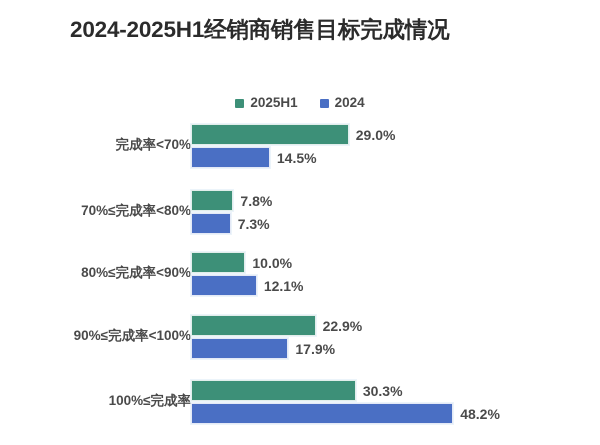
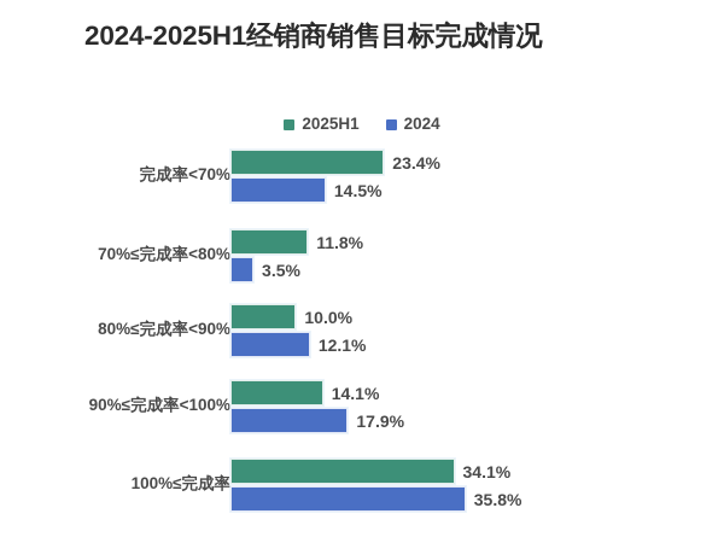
2025H1/完成率<70%: 29.0% -> 23.4%
2025H1/70%≤完成率<80%: 7.8% -> 11.8%
2024/70%≤完成率<80%: 7.3% -> 3.5%
2025H1/90%≤完成率<100%: 22.9% -> 14.1%
2025H1/100%≤完成率: 30.3% -> 34.1%
2024/100%≤完成率: 48.2% -> 35.8%
